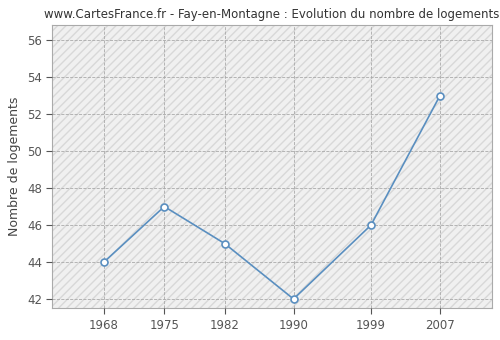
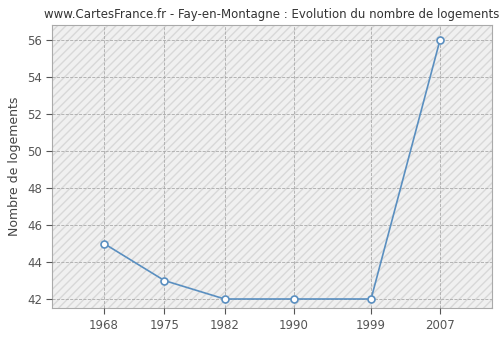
1968: 44 -> 45
1975: 47 -> 43
1982: 45 -> 42
1999: 46 -> 42
2007: 53 -> 56
